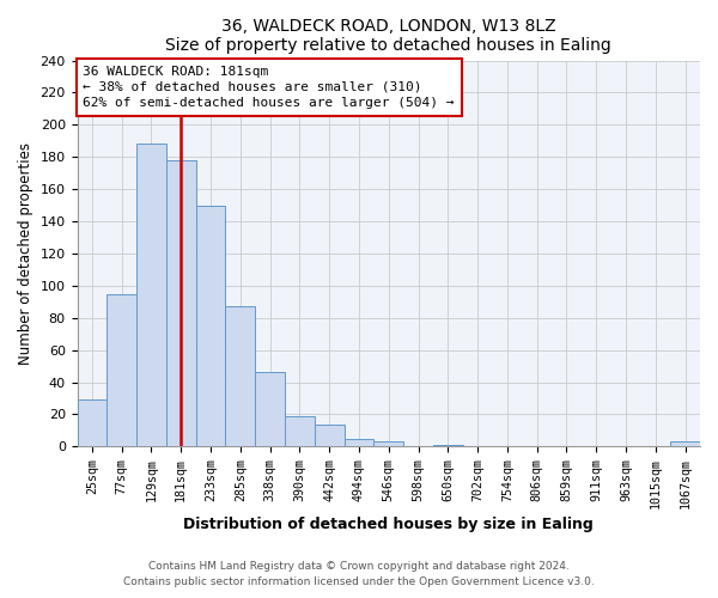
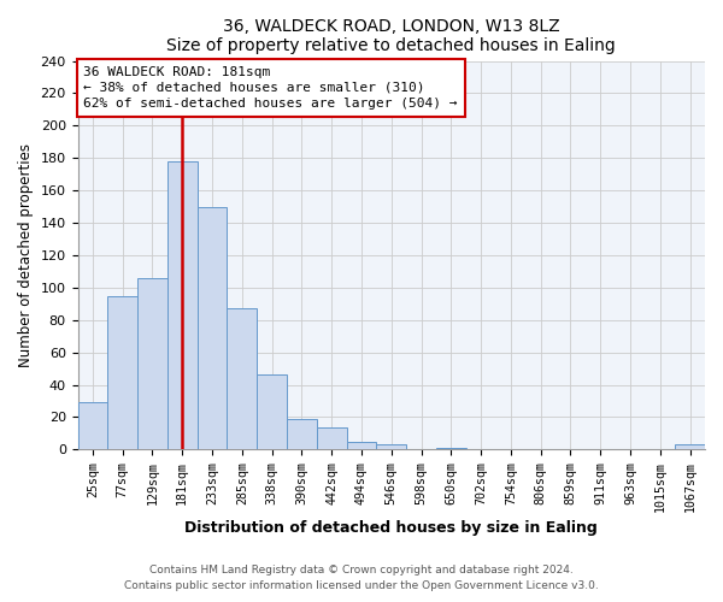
129sqm: 188 -> 106
